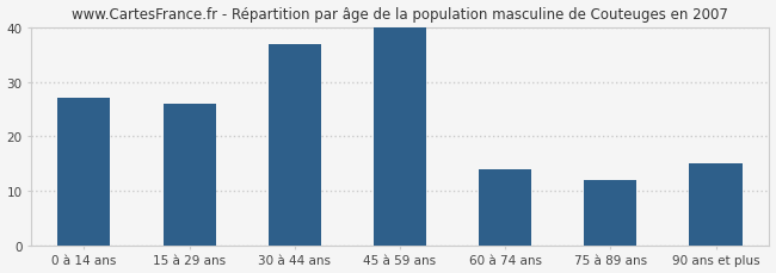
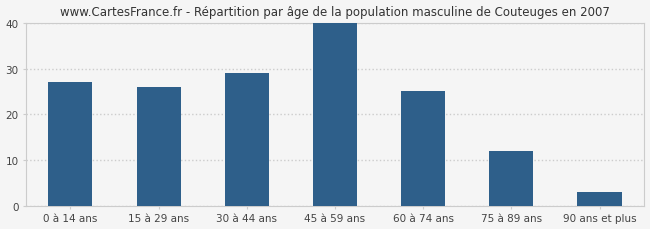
30 à 44 ans: 37 -> 29
60 à 74 ans: 14 -> 25
90 ans et plus: 15 -> 3
